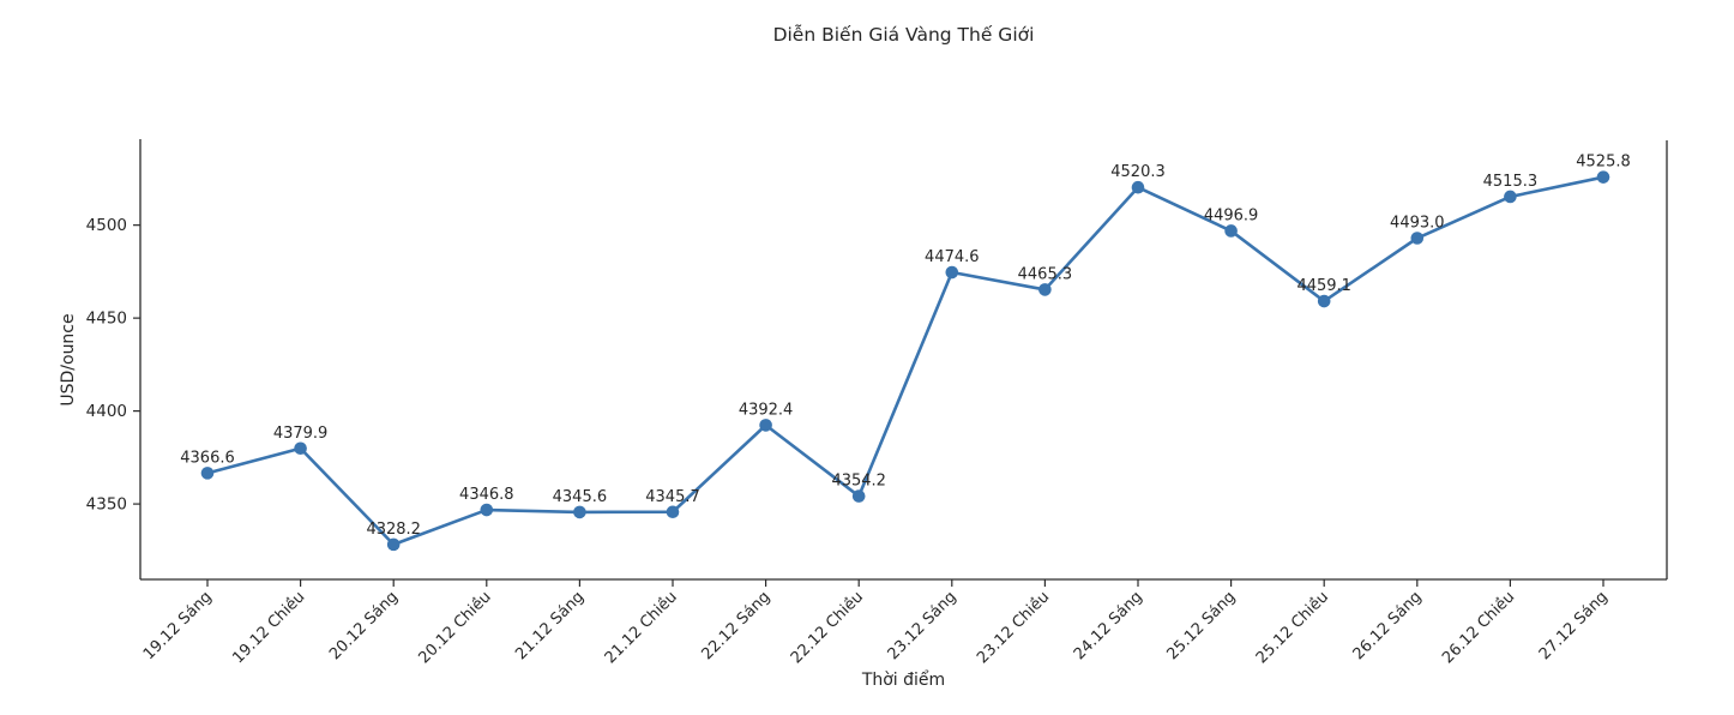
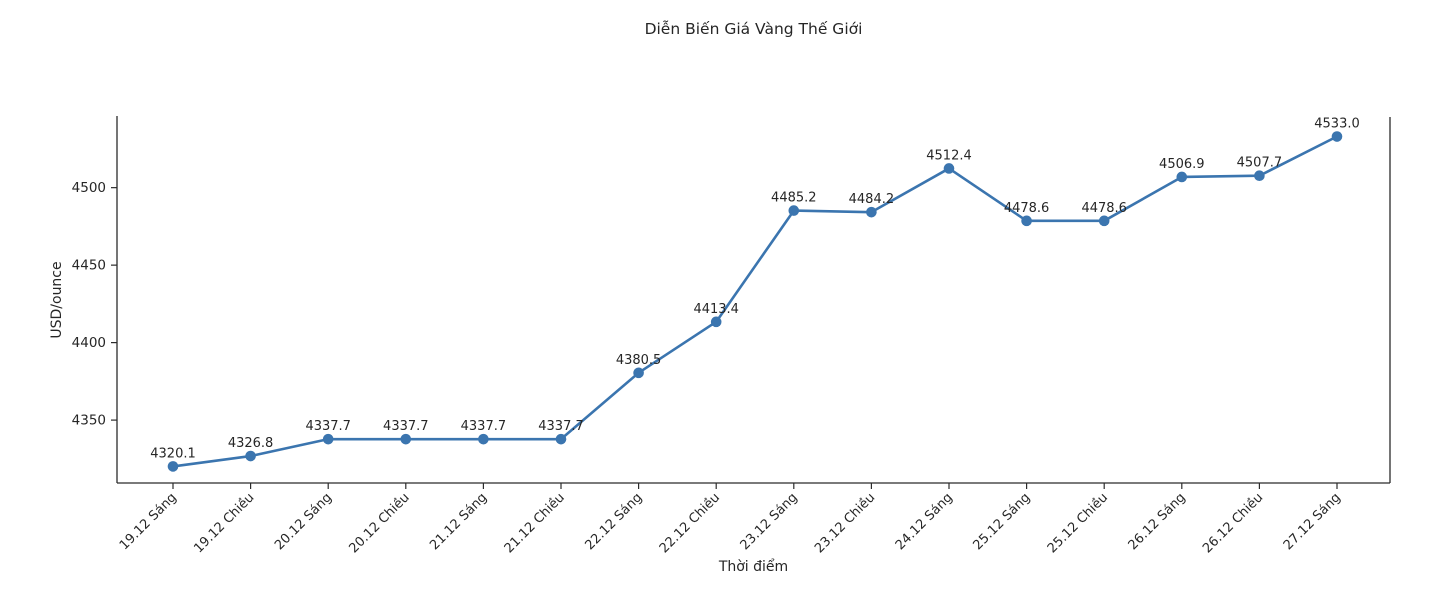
19.12 Sáng: 4366.6 -> 4320.1
19.12 Chiều: 4379.9 -> 4326.8
20.12 Sáng: 4328.2 -> 4337.7
20.12 Chiều: 4346.8 -> 4337.7
21.12 Sáng: 4345.6 -> 4337.7
21.12 Chiều: 4345.7 -> 4337.7
22.12 Sáng: 4392.4 -> 4380.5
22.12 Chiều: 4354.2 -> 4413.4
23.12 Sáng: 4474.6 -> 4485.2
23.12 Chiều: 4465.3 -> 4484.2
24.12 Sáng: 4520.3 -> 4512.4
25.12 Sáng: 4496.9 -> 4478.6
25.12 Chiều: 4459.1 -> 4478.6
26.12 Sáng: 4493.0 -> 4506.9
26.12 Chiều: 4515.3 -> 4507.7
27.12 Sáng: 4525.8 -> 4533.0
